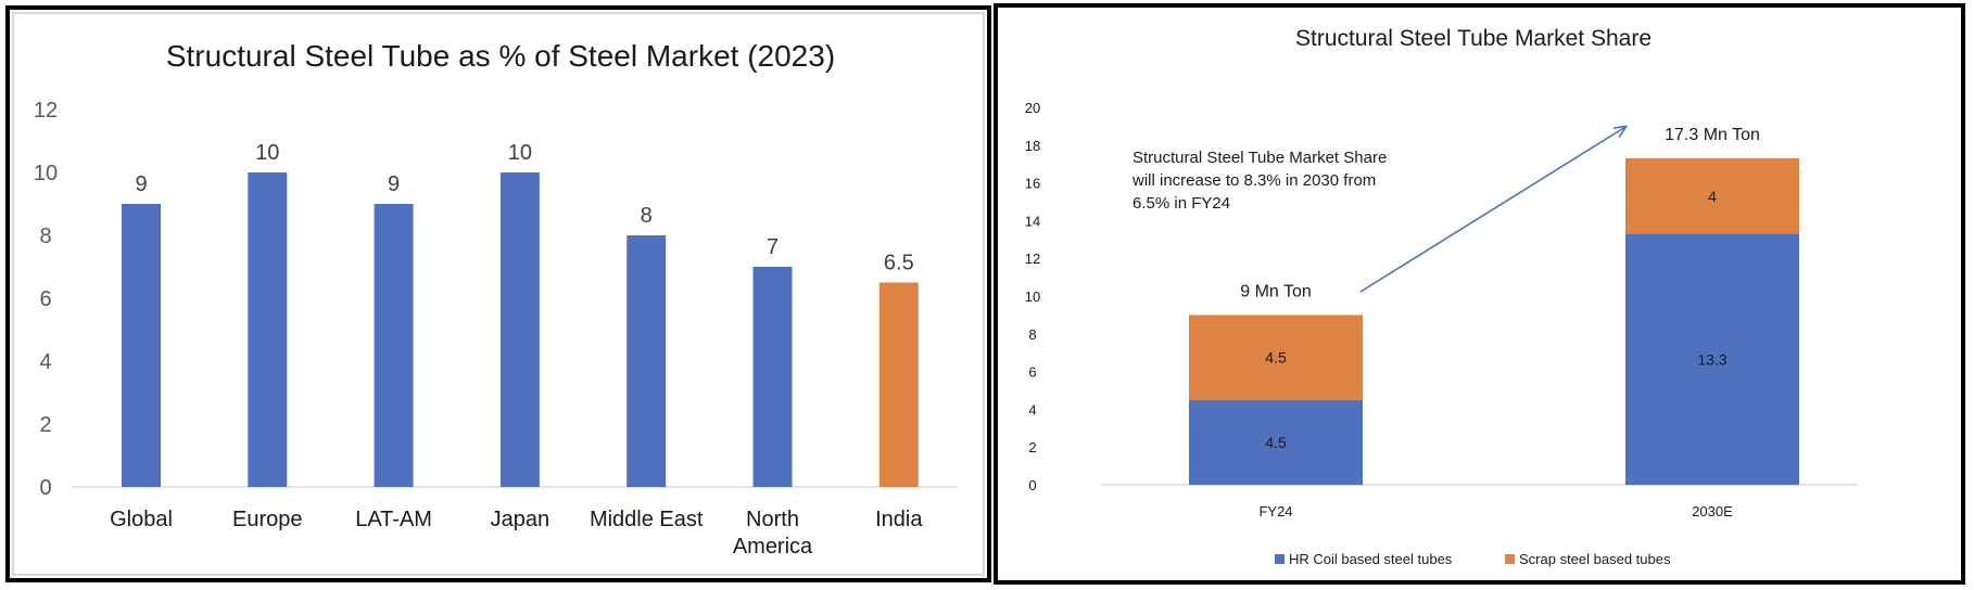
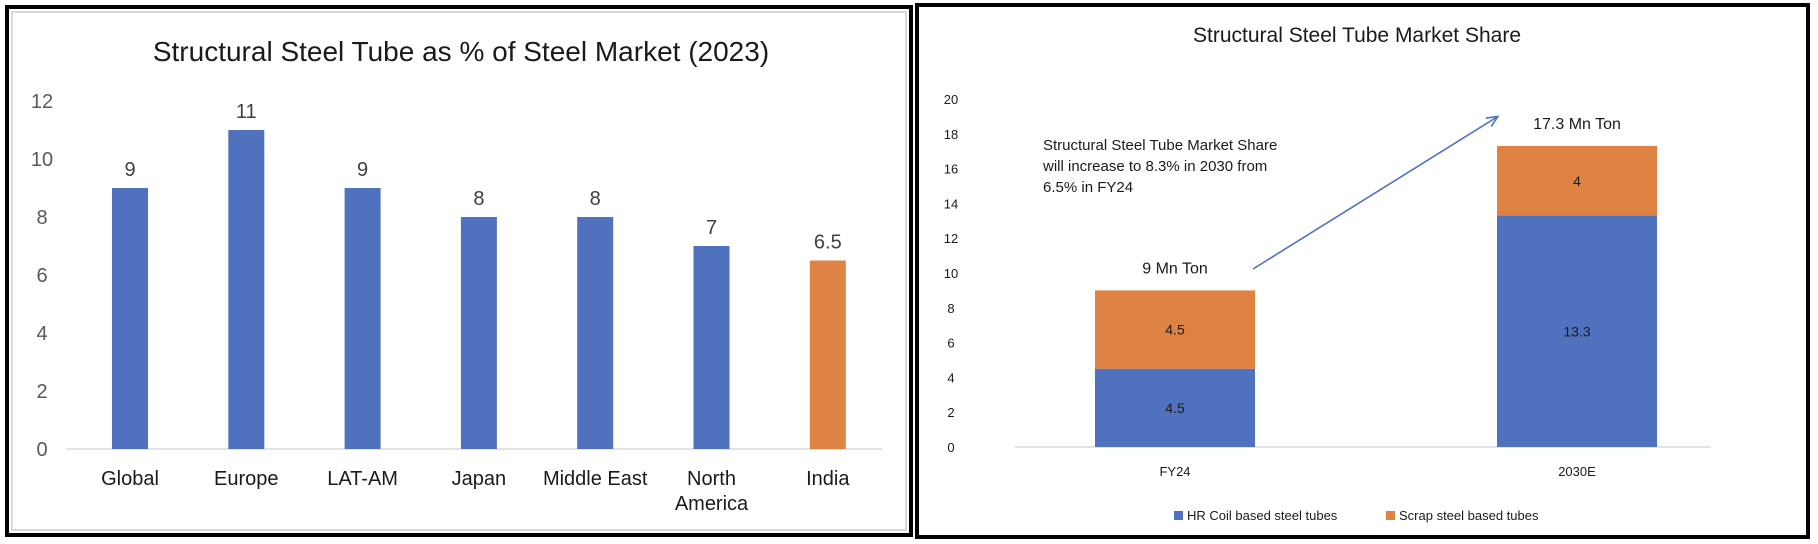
Structural Steel Tube as % of Steel Market (2023)/Europe: 10 -> 11
Structural Steel Tube as % of Steel Market (2023)/Japan: 10 -> 8
